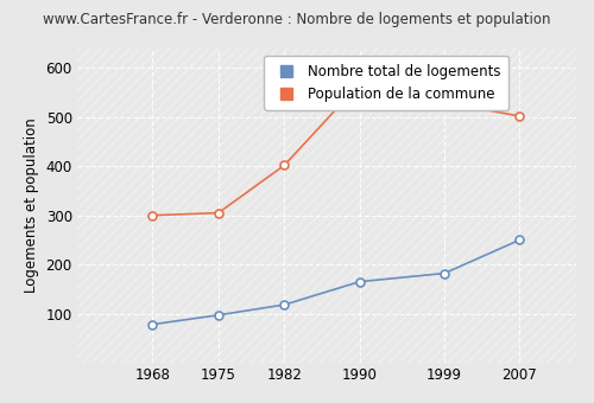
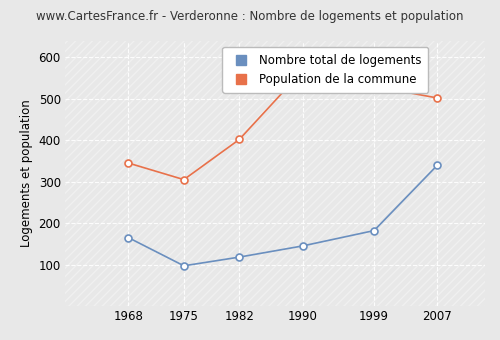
Nombre total de logements/1968: 78 -> 165
Population de la commune/1968: 300 -> 345
Nombre total de logements/1990: 165 -> 145
Nombre total de logements/2007: 250 -> 340
